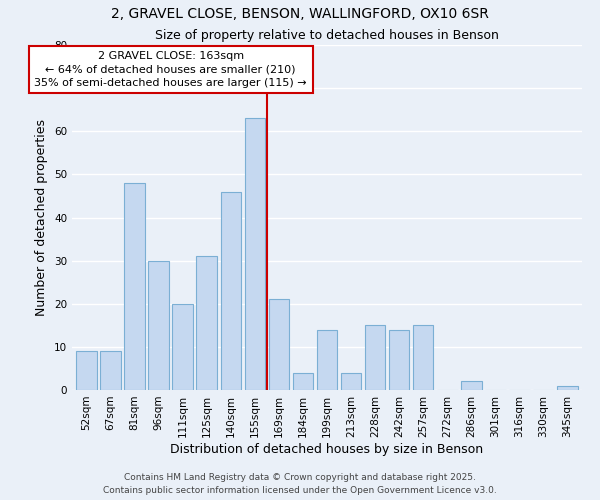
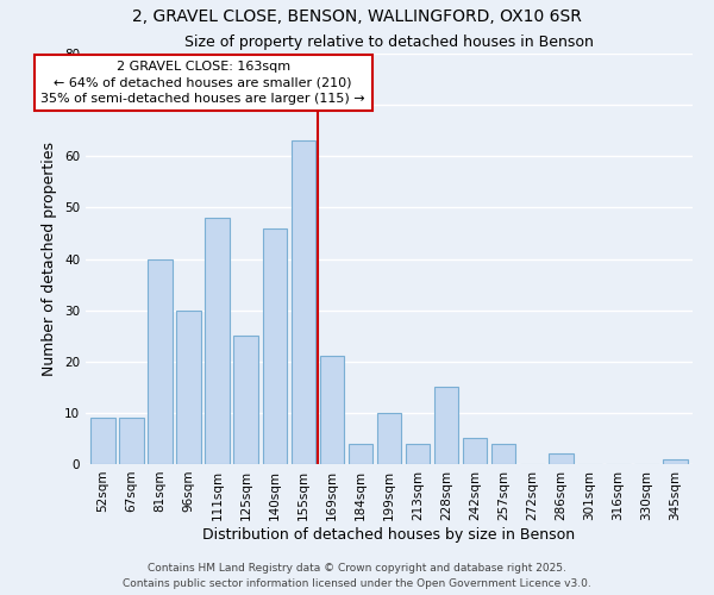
81sqm: 48 -> 40
111sqm: 20 -> 48
125sqm: 31 -> 25
199sqm: 14 -> 10
242sqm: 14 -> 5
257sqm: 15 -> 4
